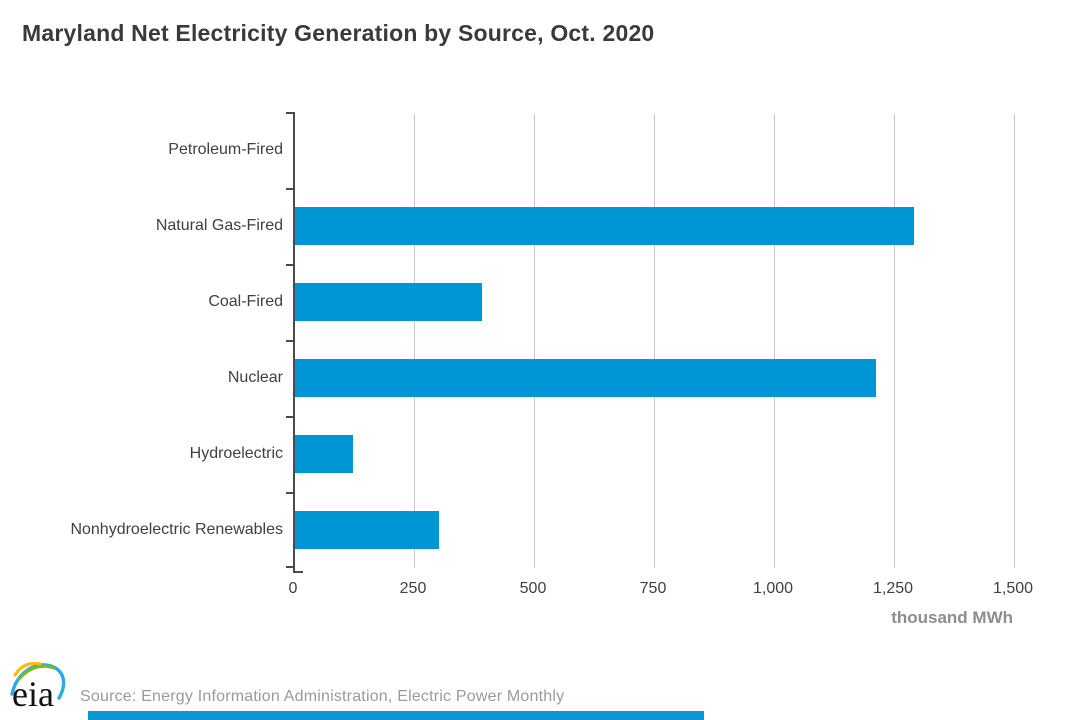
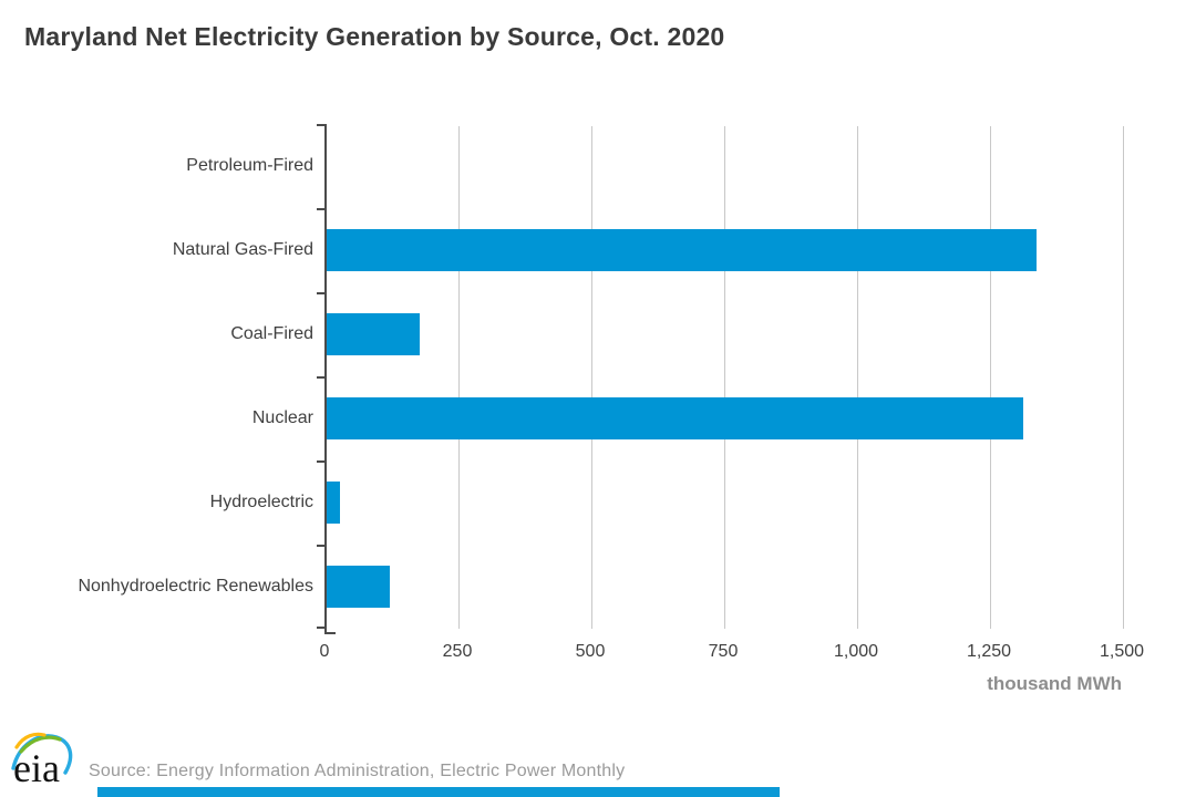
Natural Gas-Fired: 1290 -> 1340
Coal-Fired: 390 -> 180
Nuclear: 1210 -> 1310
Hydroelectric: 120 -> 20
Nonhydroelectric Renewables: 300 -> 120
